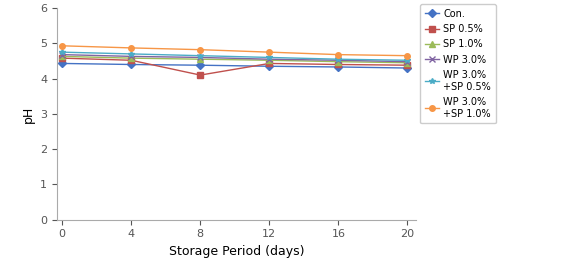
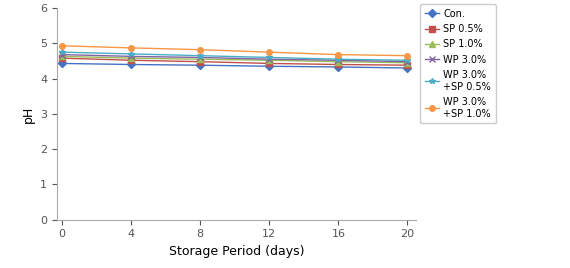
SP 0.5%/8: 4.10 -> 4.48
